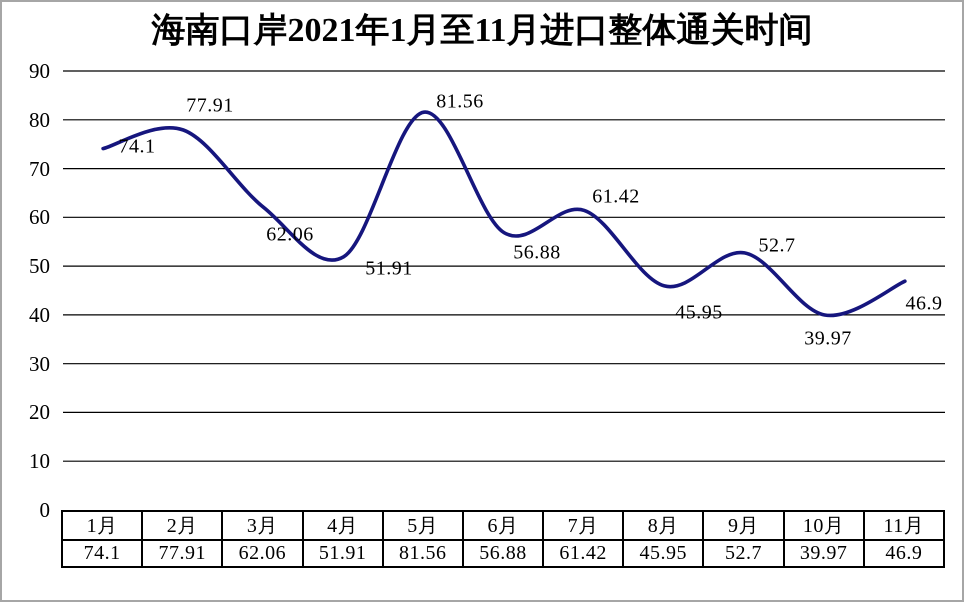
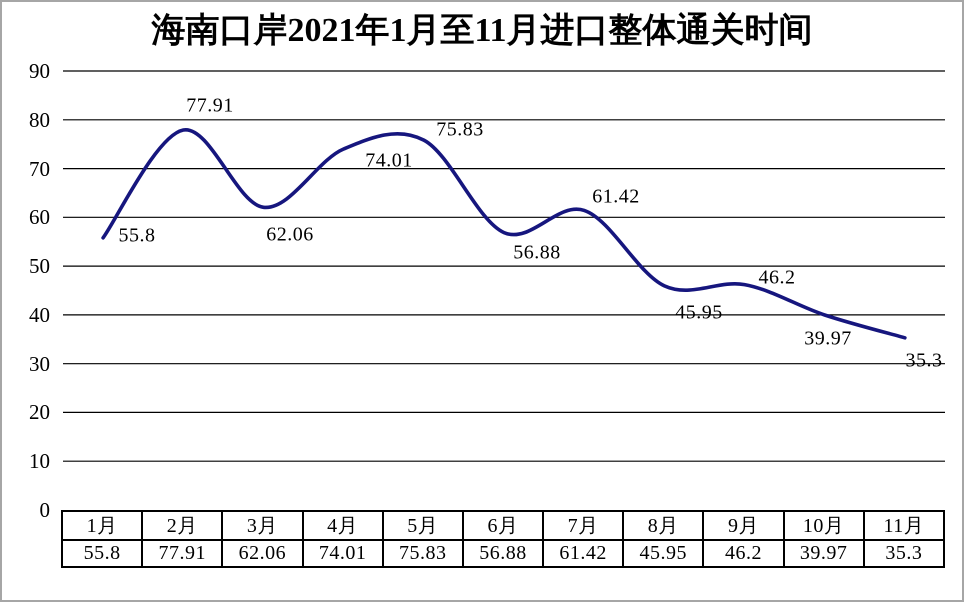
1月: 74.1 -> 55.8
4月: 51.91 -> 74.01
5月: 81.56 -> 75.83
9月: 52.7 -> 46.2
11月: 46.9 -> 35.3
